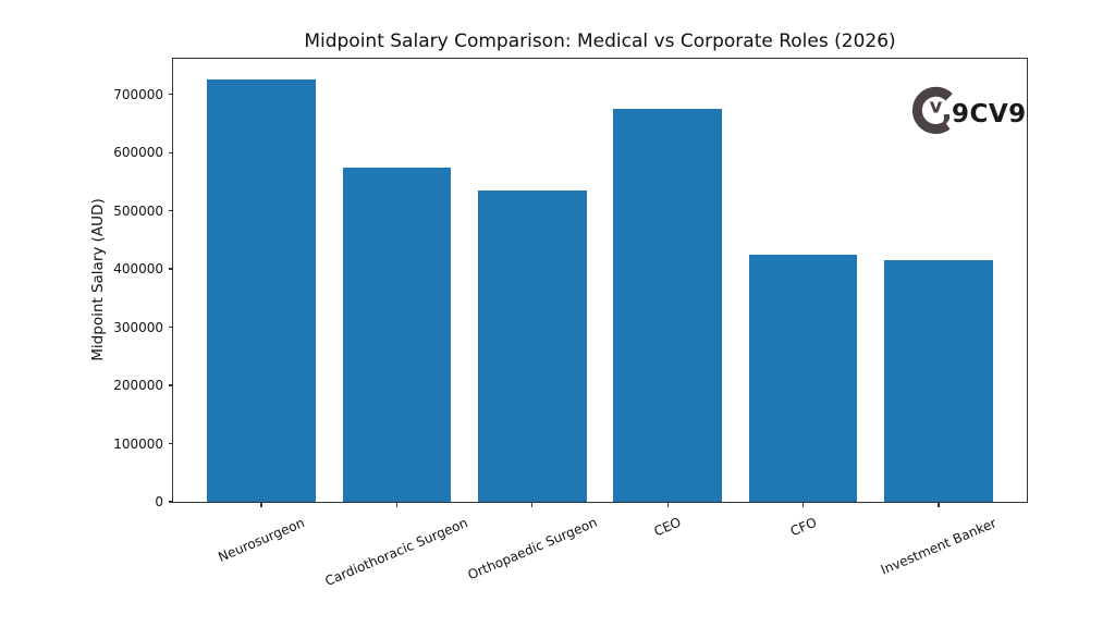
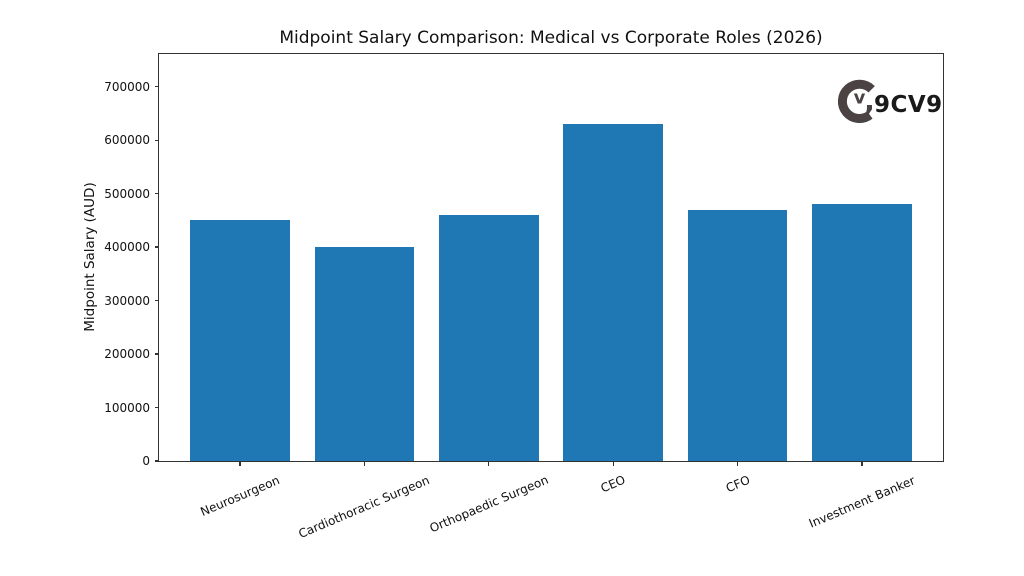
Neurosurgeon: 720000 -> 450000
Cardiothoracic Surgeon: 580000 -> 400000
Orthopaedic Surgeon: 540000 -> 460000
CEO: 680000 -> 630000
CFO: 420000 -> 470000
Investment Banker: 420000 -> 480000
